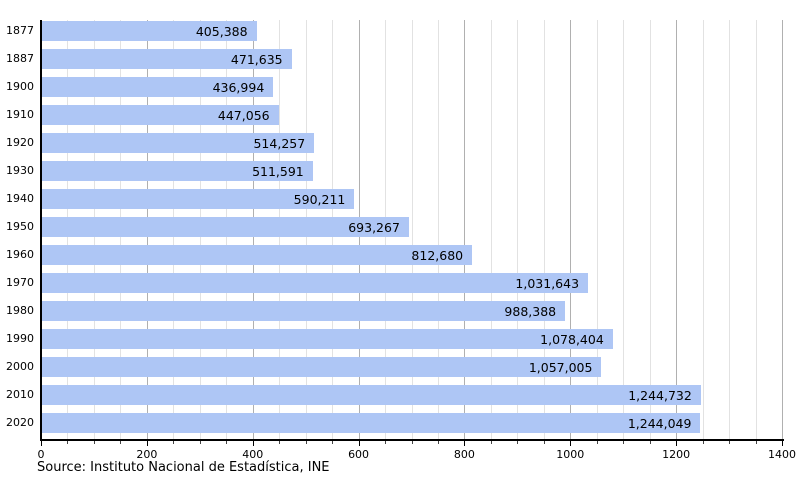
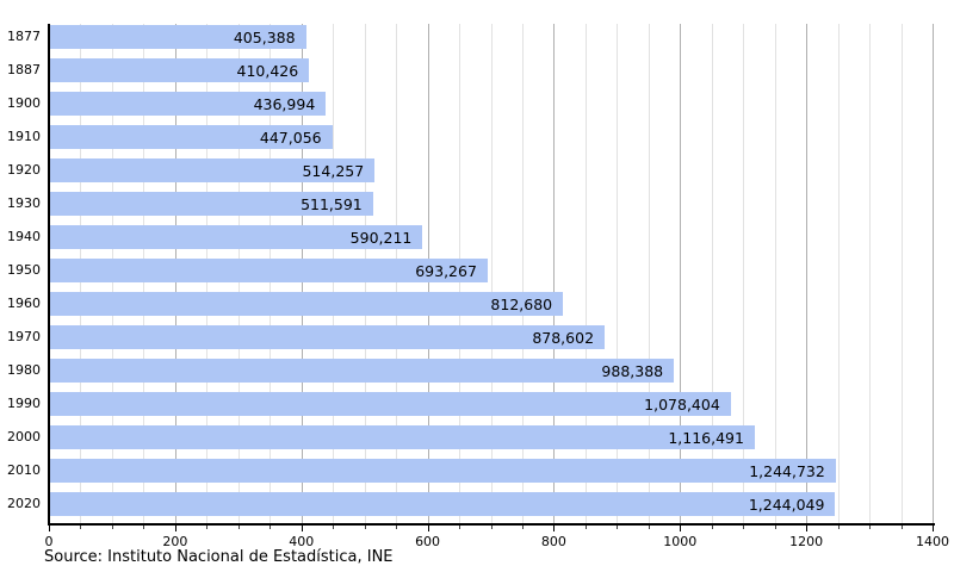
1887: 471,635 -> 410,426
1970: 1,031,643 -> 878,602
2000: 1,057,005 -> 1,116,491
